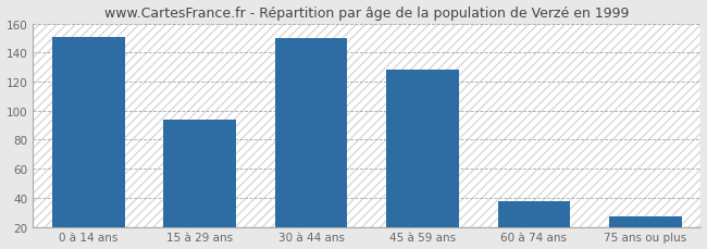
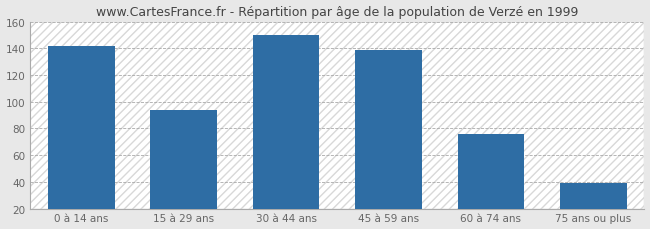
0 à 14 ans: 151 -> 142
45 à 59 ans: 128 -> 139
60 à 74 ans: 38 -> 76
75 ans ou plus: 27 -> 39
